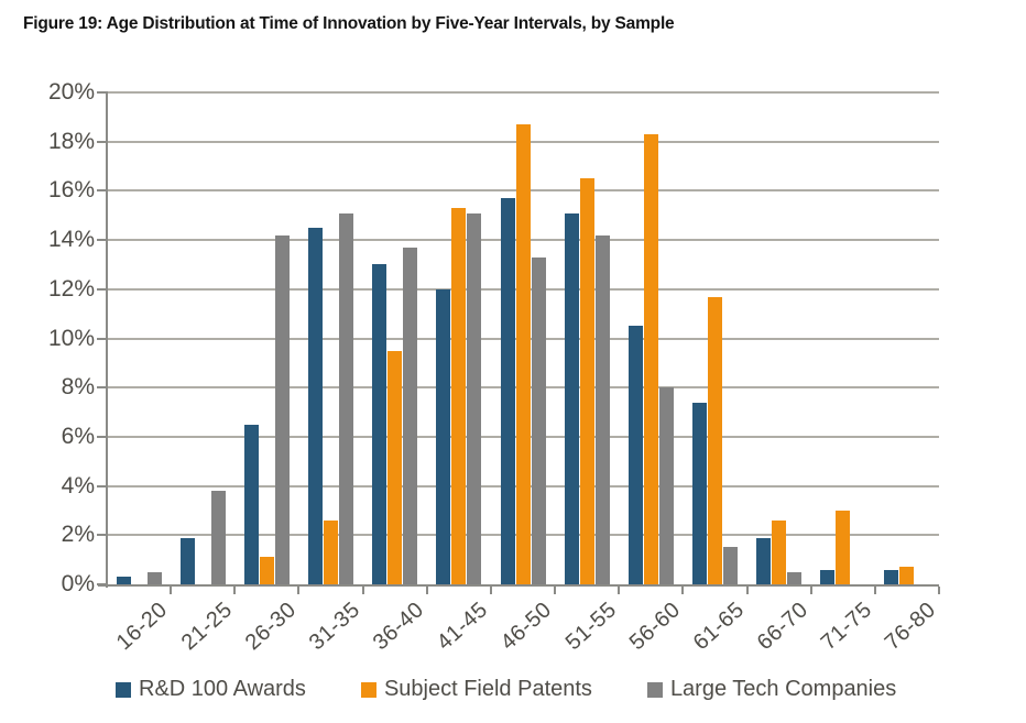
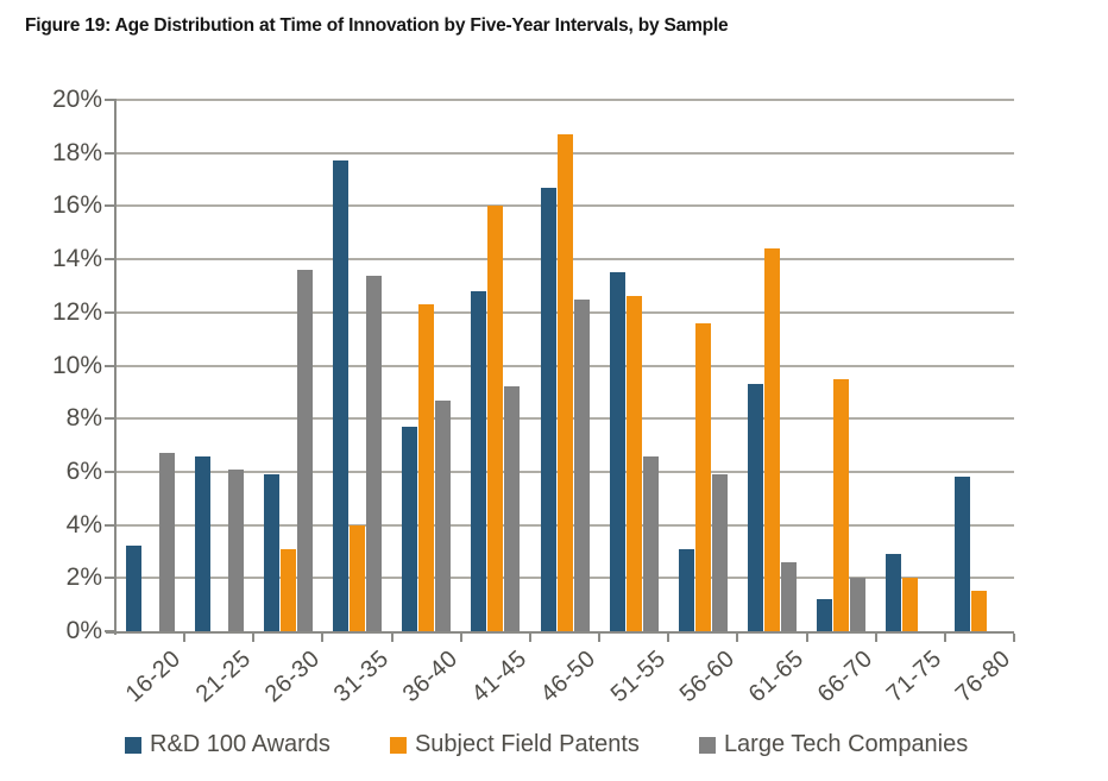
R&D 100 Awards/16-20: 0.3% -> 3.2%
Large Tech Companies/16-20: 0.5% -> 6.7%
R&D 100 Awards/21-25: 1.9% -> 6.6%
Large Tech Companies/21-25: 3.8% -> 6.1%
R&D 100 Awards/26-30: 6.5% -> 5.9%
Subject Field Patents/26-30: 1.1% -> 3.1%
Large Tech Companies/26-30: 14.2% -> 13.6%
R&D 100 Awards/31-35: 14.5% -> 17.7%
Subject Field Patents/31-35: 2.6% -> 4.0%
Large Tech Companies/31-35: 15.1% -> 13.4%
R&D 100 Awards/36-40: 13.0% -> 7.7%
Subject Field Patents/36-40: 9.5% -> 12.3%
Large Tech Companies/36-40: 13.7% -> 8.7%
R&D 100 Awards/41-45: 12.0% -> 12.8%
Subject Field Patents/41-45: 15.3% -> 16.0%
Large Tech Companies/41-45: 15.1% -> 9.2%
R&D 100 Awards/46-50: 15.7% -> 16.7%
Large Tech Companies/46-50: 13.3% -> 12.5%
R&D 100 Awards/51-55: 15.1% -> 13.5%
Subject Field Patents/51-55: 16.5% -> 12.6%
Large Tech Companies/51-55: 14.2% -> 6.6%
R&D 100 Awards/56-60: 10.5% -> 3.1%
Subject Field Patents/56-60: 18.3% -> 11.6%
Large Tech Companies/56-60: 8.0% -> 5.9%
R&D 100 Awards/61-65: 7.4% -> 9.3%
Subject Field Patents/61-65: 11.7% -> 14.4%
Large Tech Companies/61-65: 1.5% -> 2.6%
R&D 100 Awards/66-70: 1.9% -> 1.2%
Subject Field Patents/66-70: 2.6% -> 9.5%
Large Tech Companies/66-70: 0.5% -> 2.0%
R&D 100 Awards/71-75: 0.6% -> 2.9%
Subject Field Patents/71-75: 3.0% -> 2.0%
R&D 100 Awards/76-80: 0.6% -> 5.8%
Subject Field Patents/76-80: 0.7% -> 1.5%
